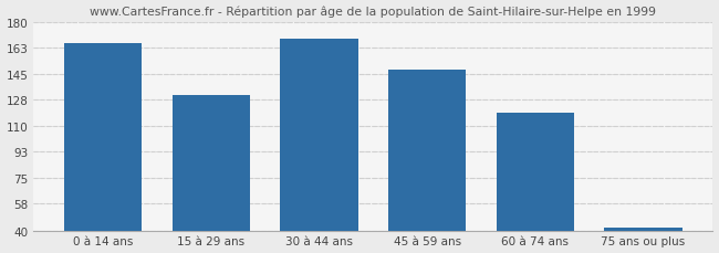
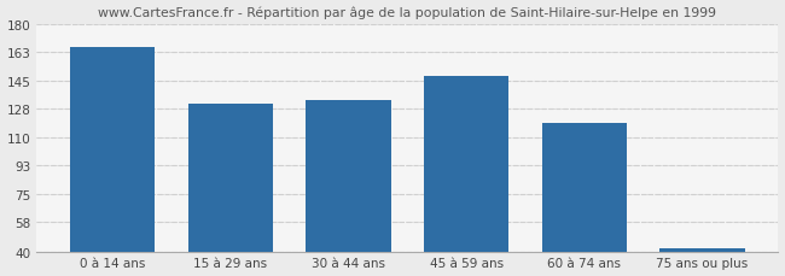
30 à 44 ans: 169 -> 133
